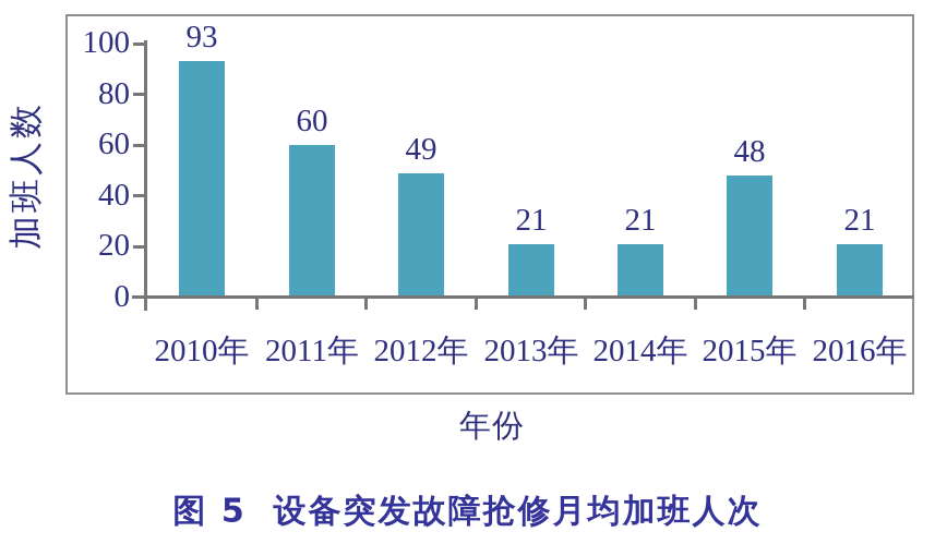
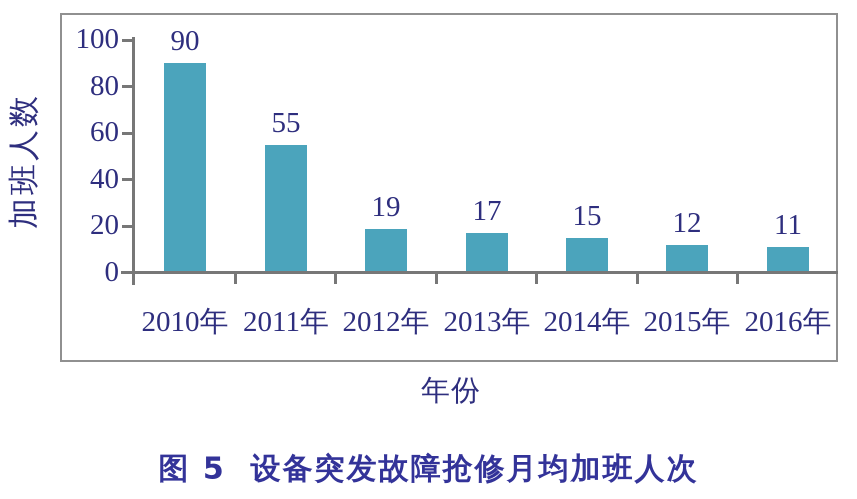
2010年: 93 -> 90
2011年: 60 -> 55
2012年: 49 -> 19
2013年: 21 -> 17
2014年: 21 -> 15
2015年: 48 -> 12
2016年: 21 -> 11
